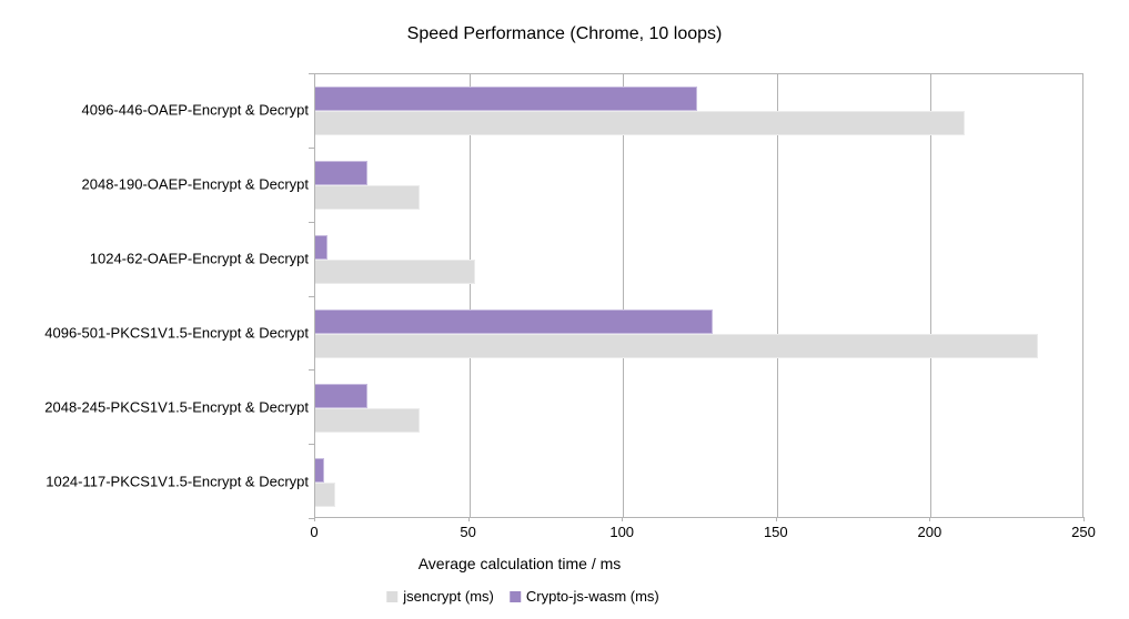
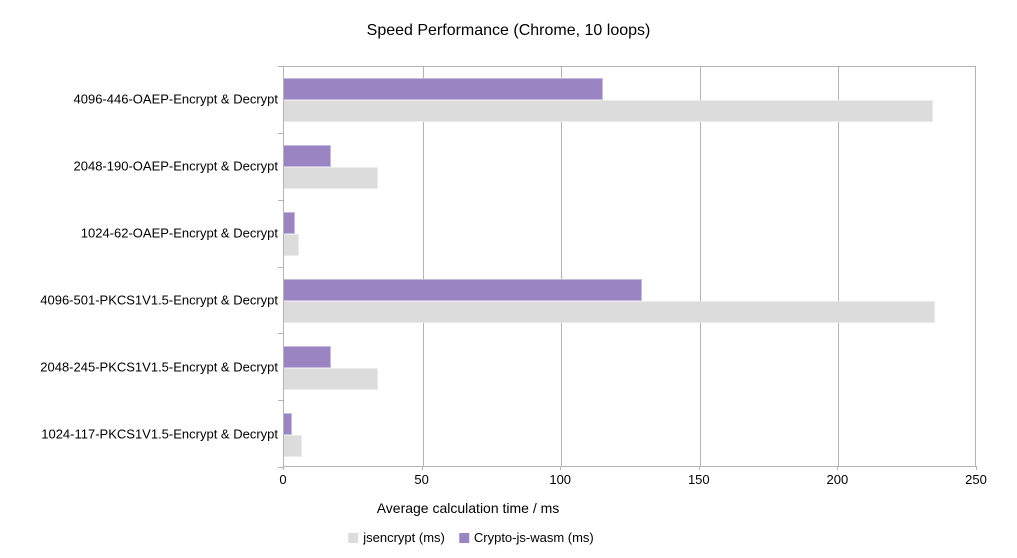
jsencrypt (ms)/4096-446-OAEP-Encrypt & Decrypt: 211 -> 234
Crypto-js-wasm (ms)/4096-446-OAEP-Encrypt & Decrypt: 124 -> 115
jsencrypt (ms)/1024-62-OAEP-Encrypt & Decrypt: 52 -> 6
